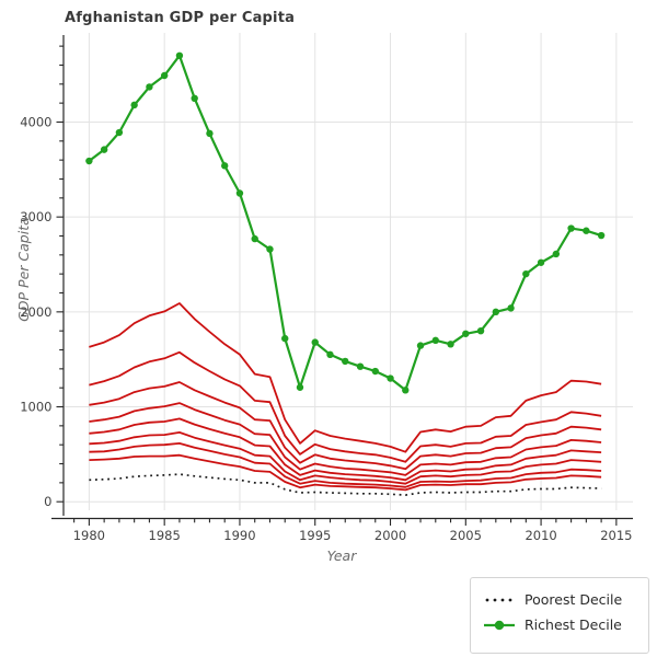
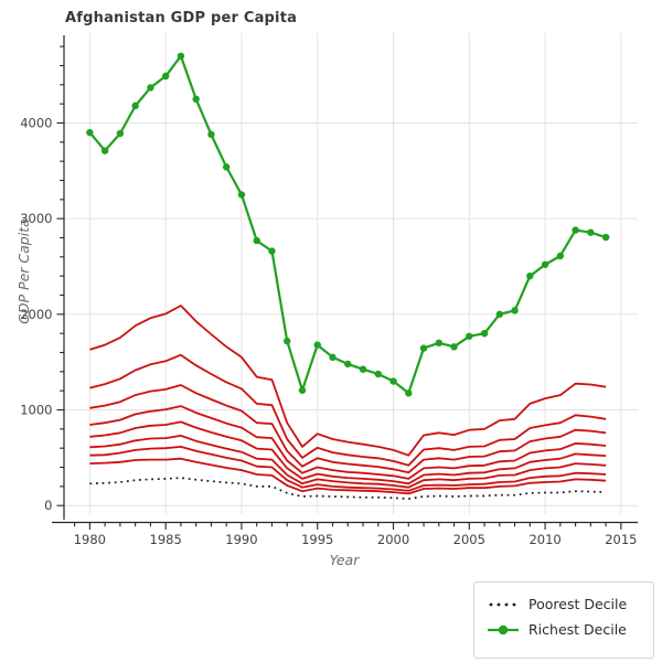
Richest Decile/1980: 3600 -> 3900
